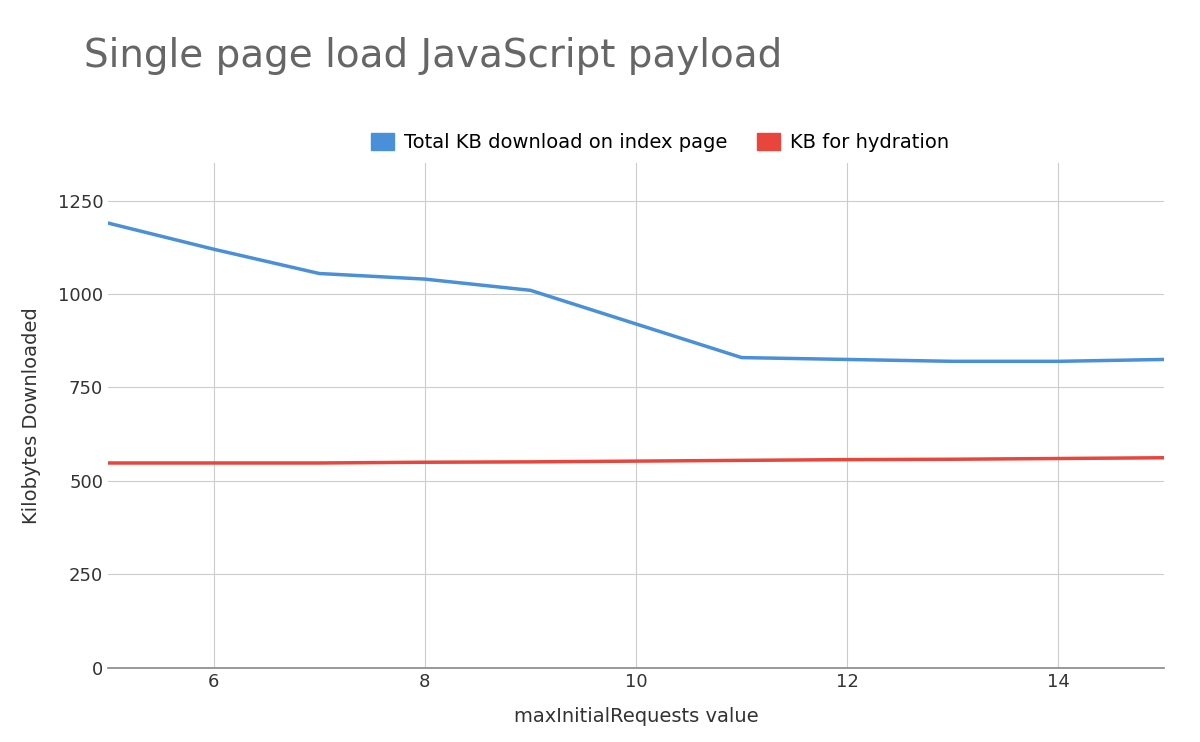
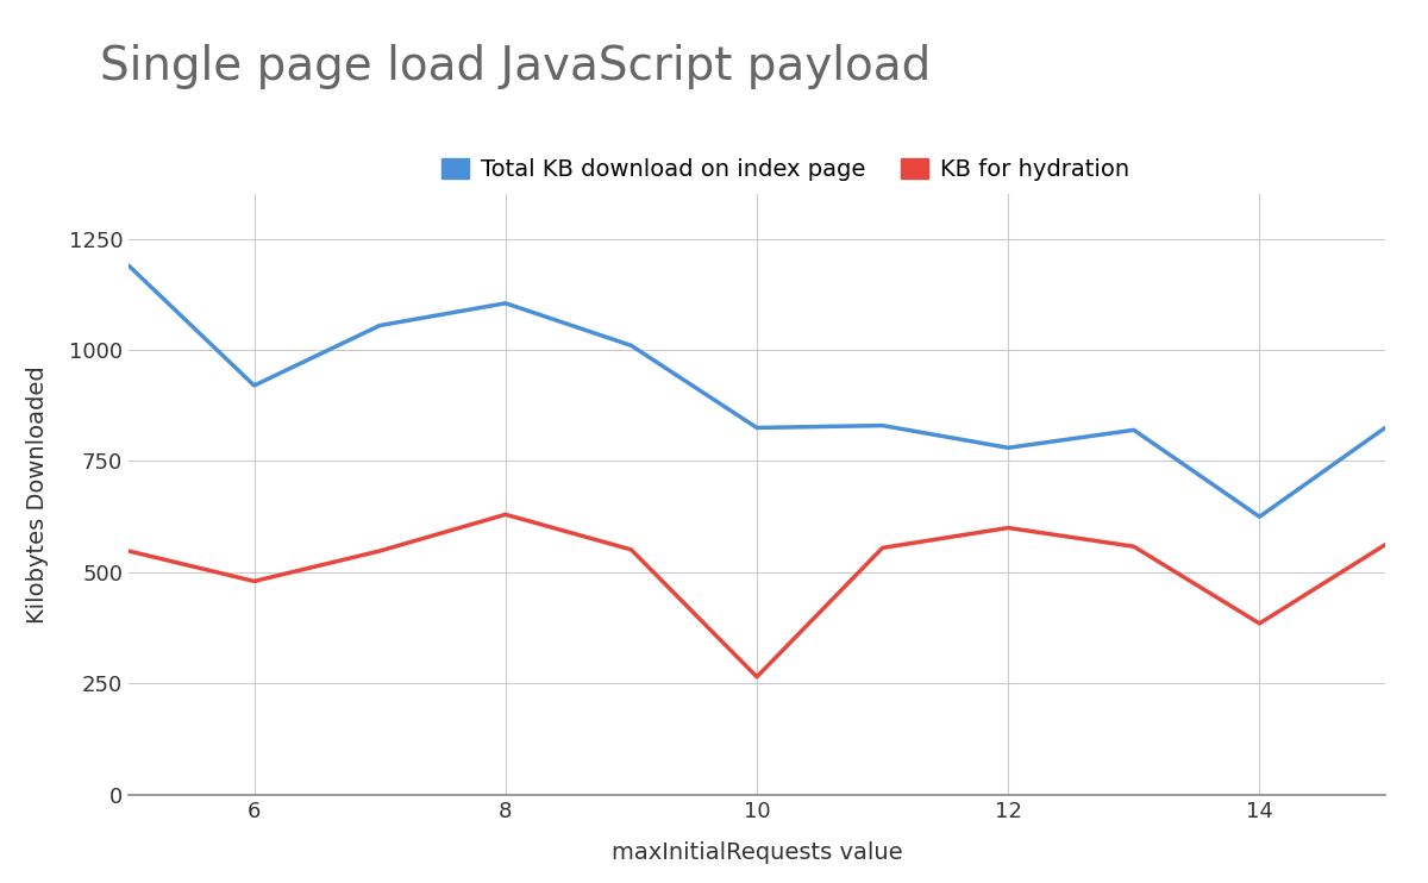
Total KB download on index page/6: 1120 -> 920
KB for hydration/6: 548 -> 480
Total KB download on index page/8: 1040 -> 1105
KB for hydration/8: 550 -> 630
Total KB download on index page/10: 920 -> 825
KB for hydration/10: 553 -> 265
Total KB download on index page/12: 825 -> 780
KB for hydration/12: 557 -> 600
Total KB download on index page/14: 820 -> 625
KB for hydration/14: 560 -> 385
